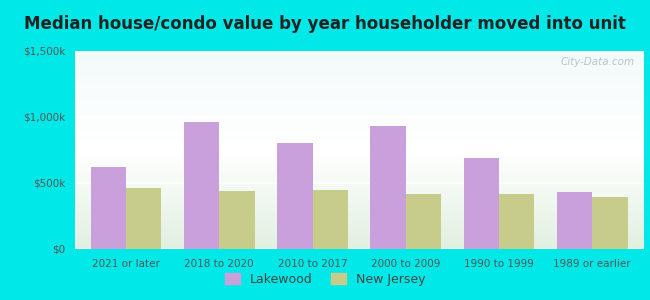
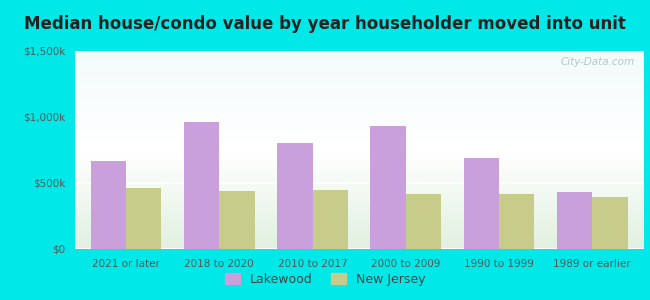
Lakewood/2021 or later: $620k -> $670k
